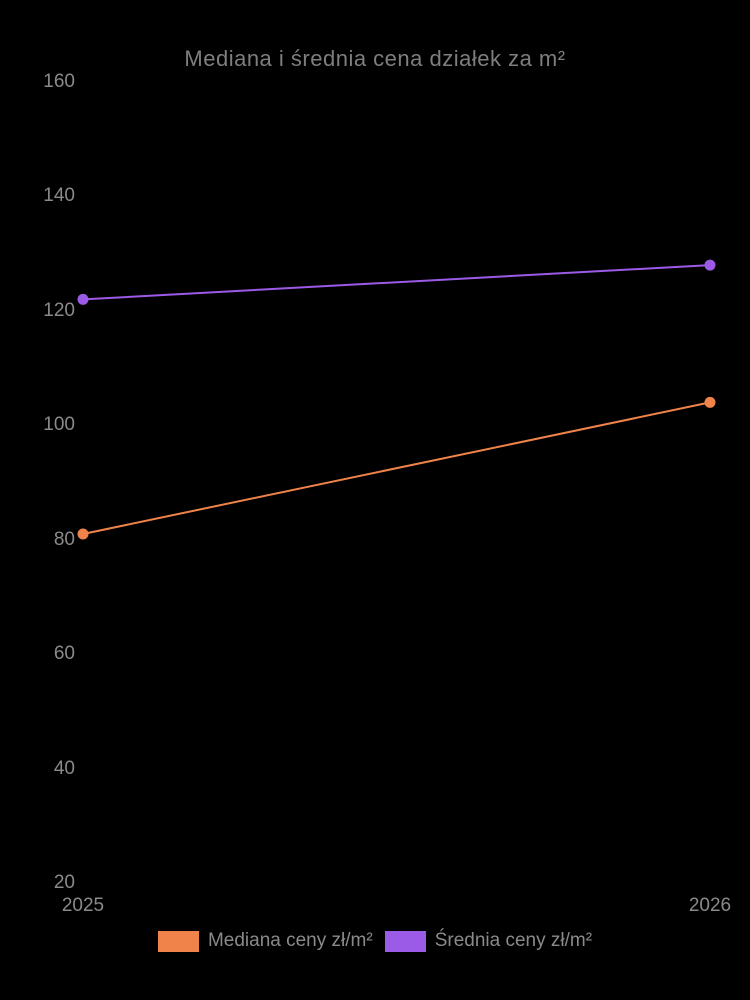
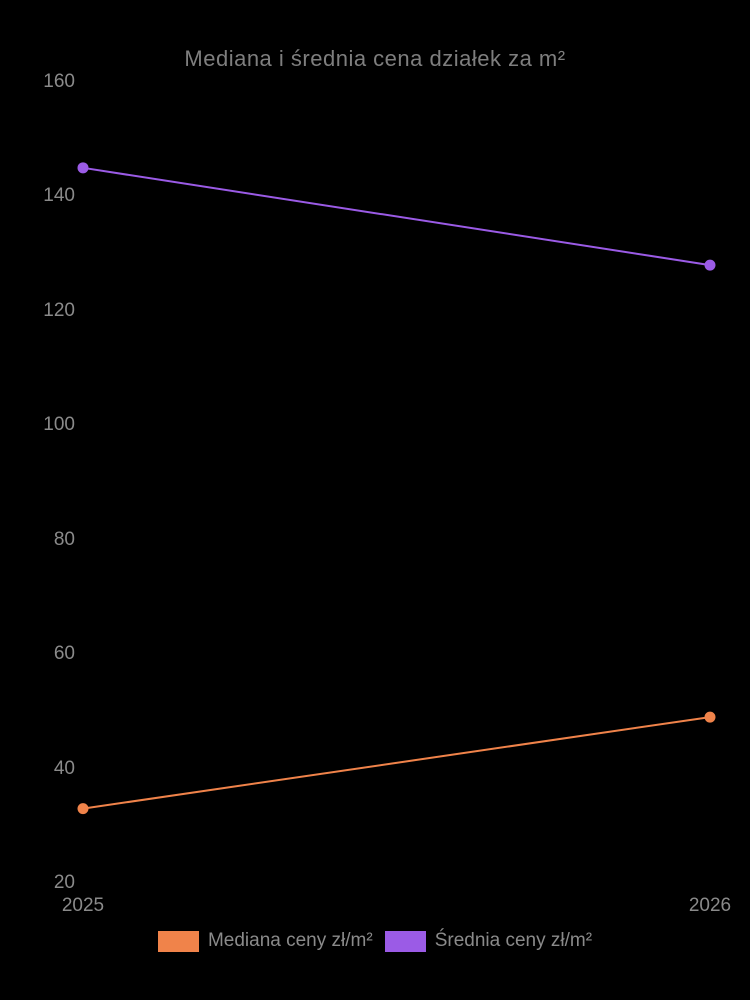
Mediana ceny zł/m²/2025: 81 -> 33
Średnia ceny zł/m²/2025: 122 -> 145
Mediana ceny zł/m²/2026: 104 -> 49
